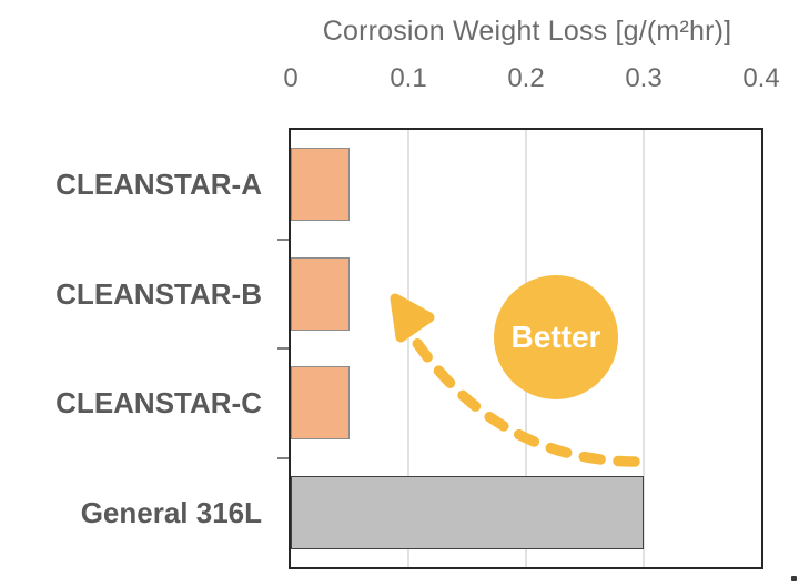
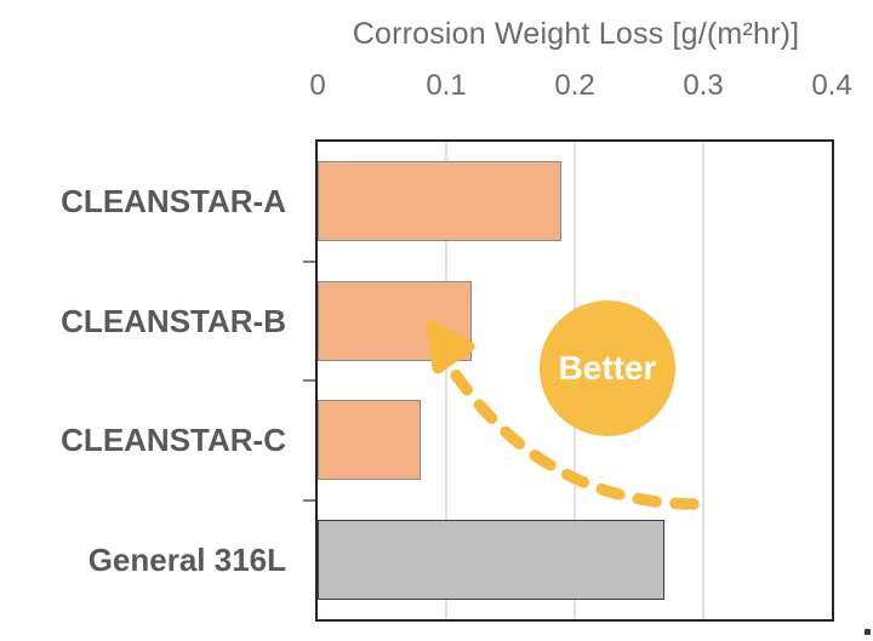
CLEANSTAR-A: 0.05 -> 0.19
CLEANSTAR-B: 0.05 -> 0.12
CLEANSTAR-C: 0.05 -> 0.08
General 316L: 0.30 -> 0.27
